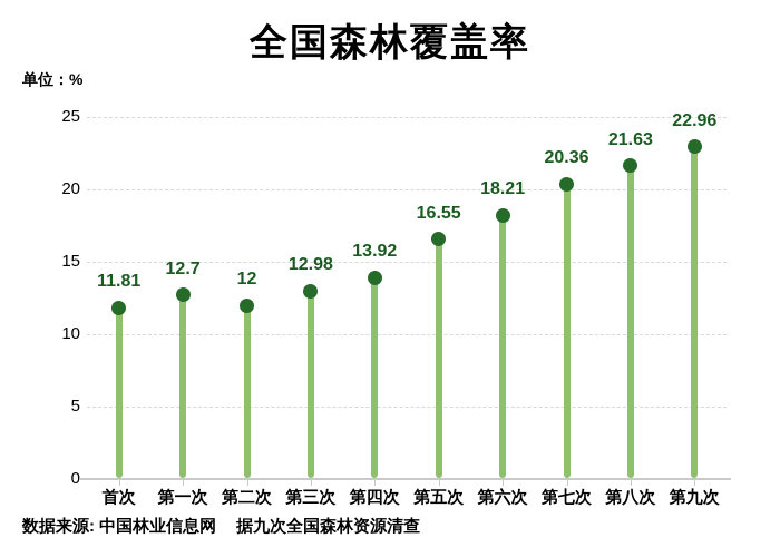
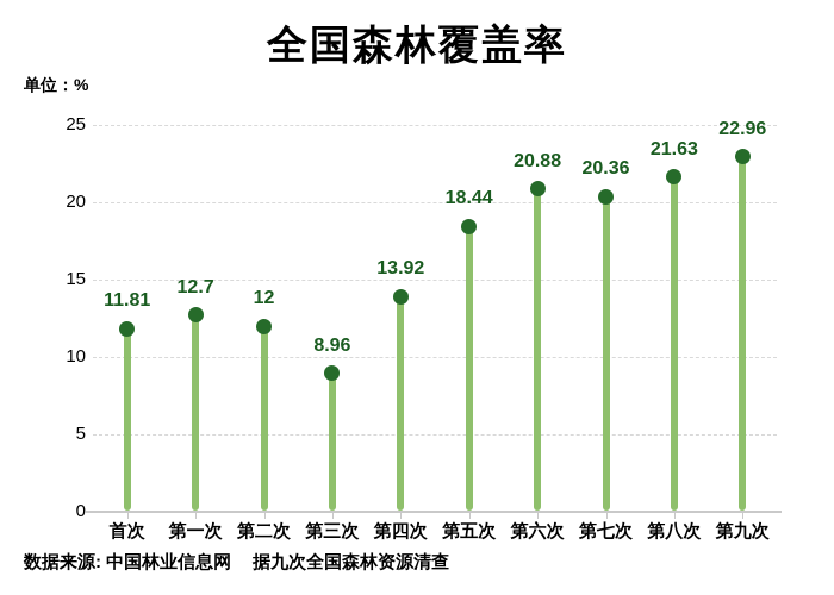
第三次: 12.98 -> 8.96
第五次: 16.55 -> 18.44
第六次: 18.21 -> 20.88
